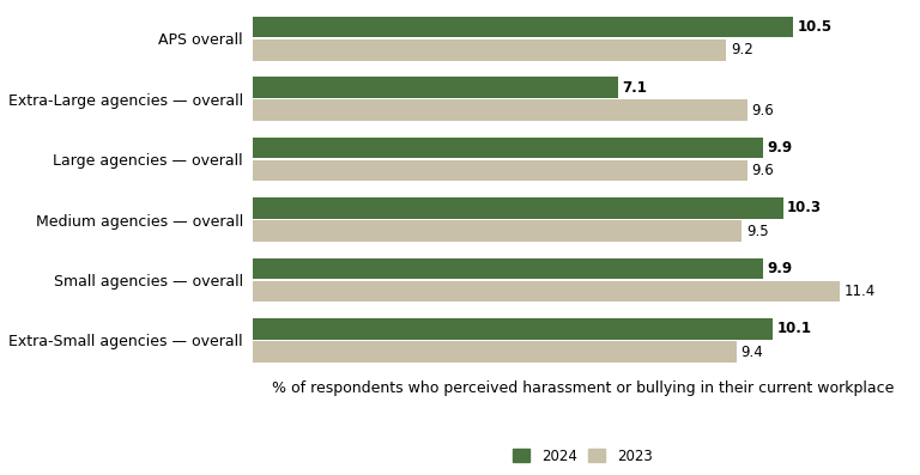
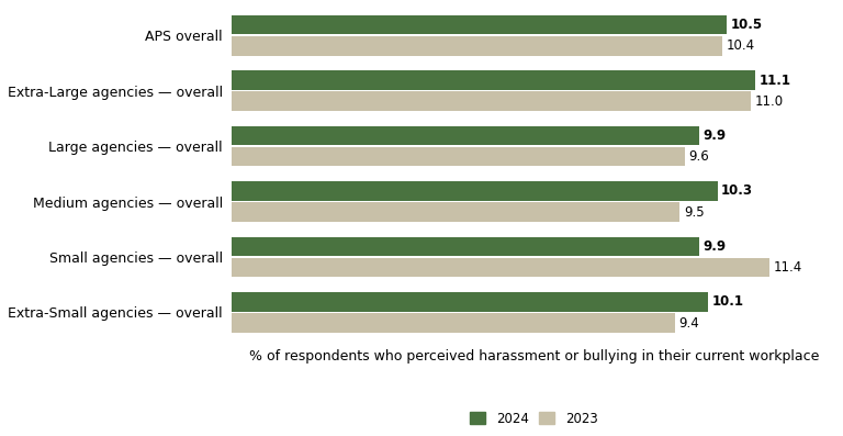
2023/APS overall: 9.2 -> 10.4
2024/Extra-Large agencies — overall: 7.1 -> 11.1
2023/Extra-Large agencies — overall: 9.6 -> 11.0
